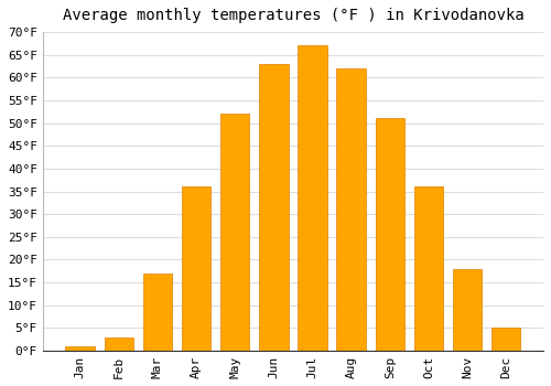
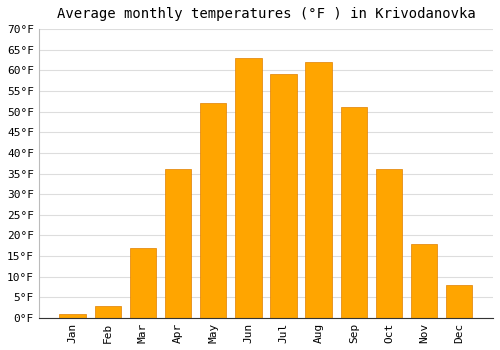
Jul: 67°F -> 59°F
Dec: 5°F -> 8°F
